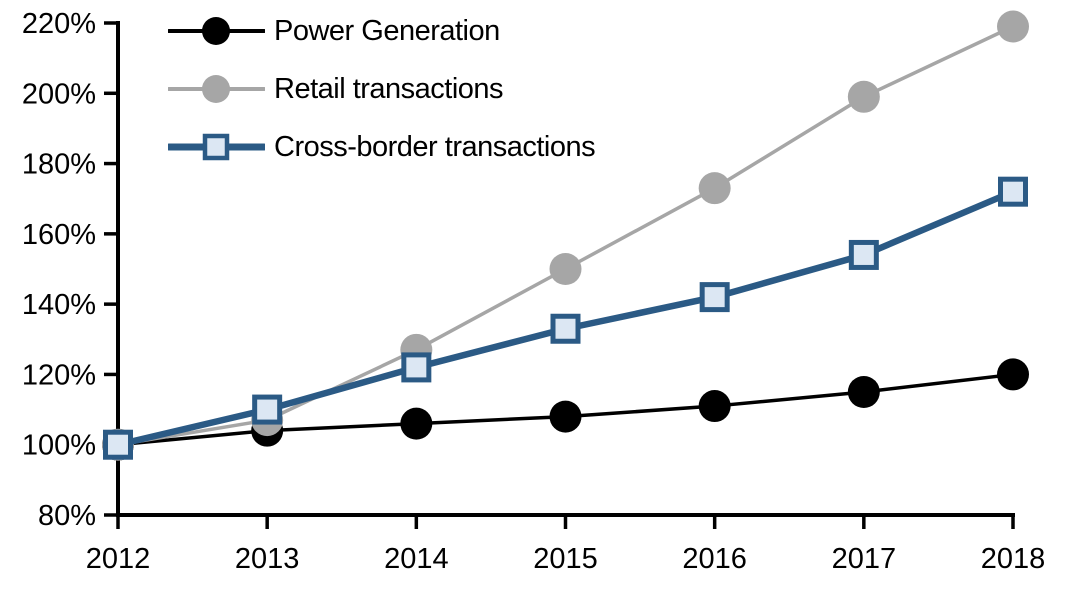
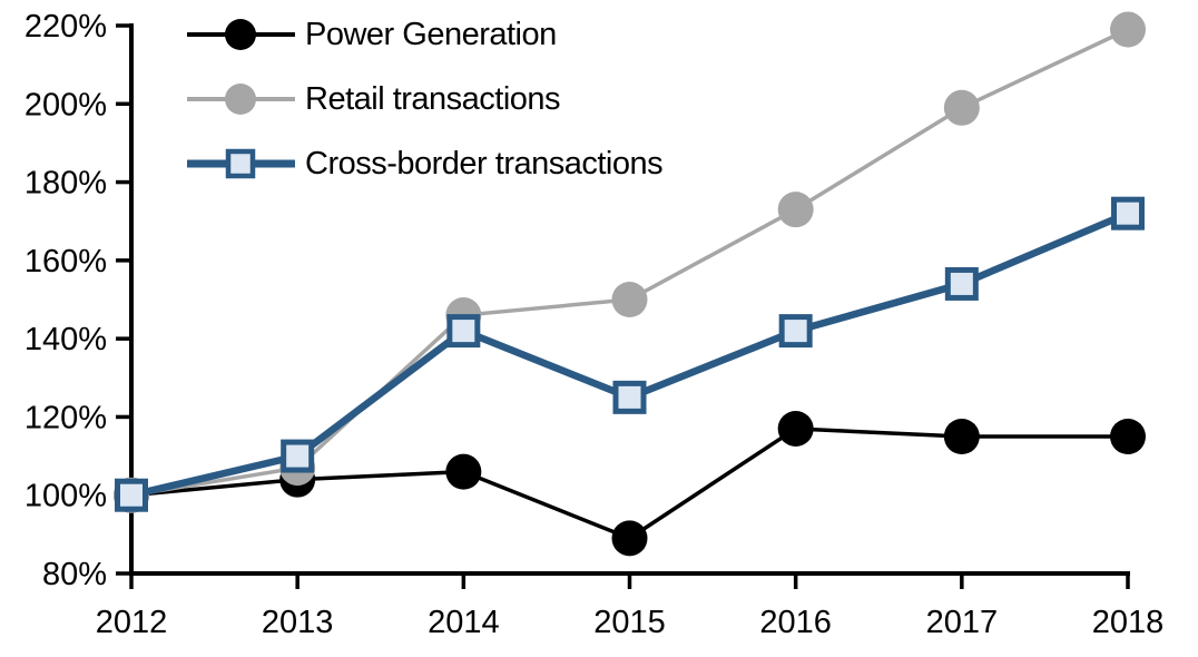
Retail transactions/2014: 127% -> 146%
Cross-border transactions/2014: 122% -> 142%
Power Generation/2015: 108% -> 89%
Cross-border transactions/2015: 133% -> 125%
Power Generation/2016: 111% -> 117%
Power Generation/2018: 120% -> 115%
